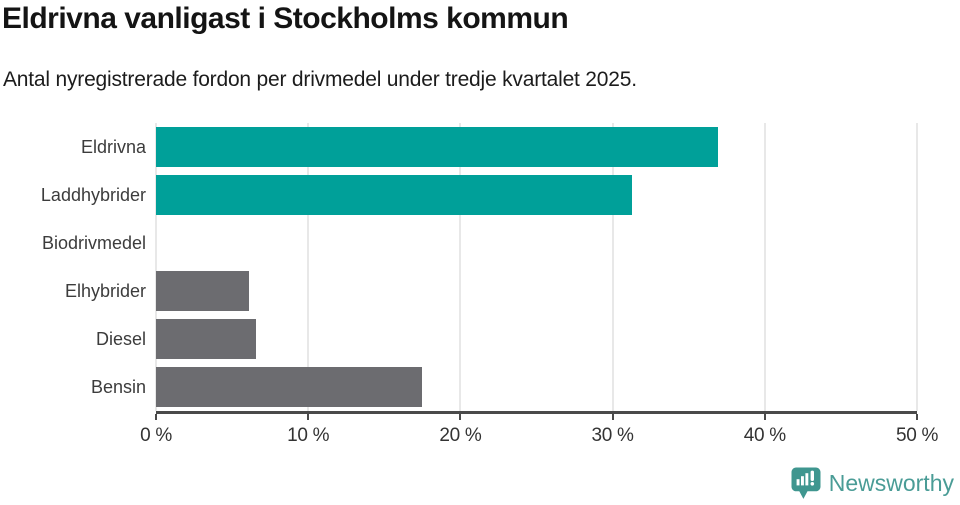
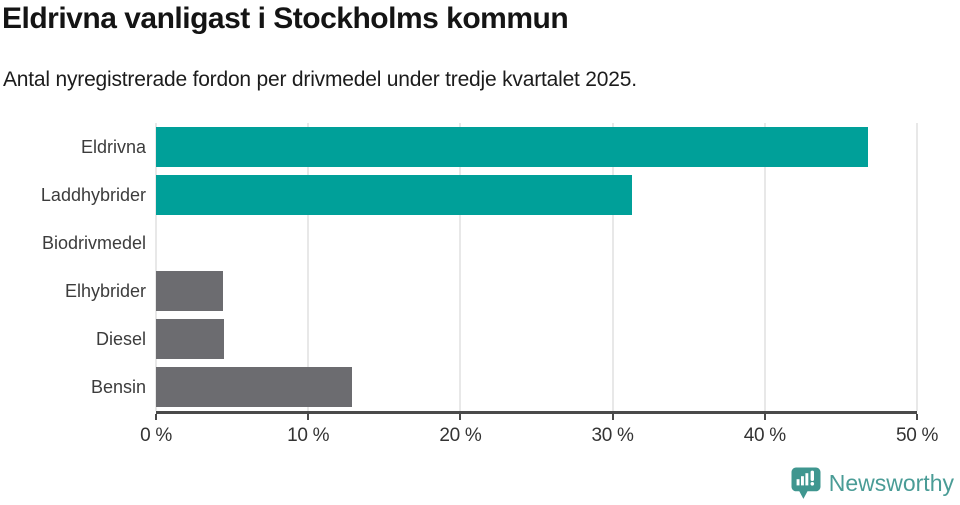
Eldrivna: 36.9% -> 46.8%
Elhybrider: 6.1% -> 4.4%
Diesel: 6.6% -> 4.5%
Bensin: 17.5% -> 12.9%
